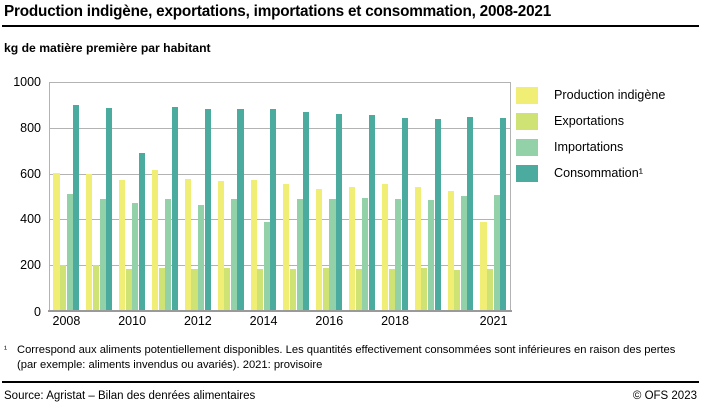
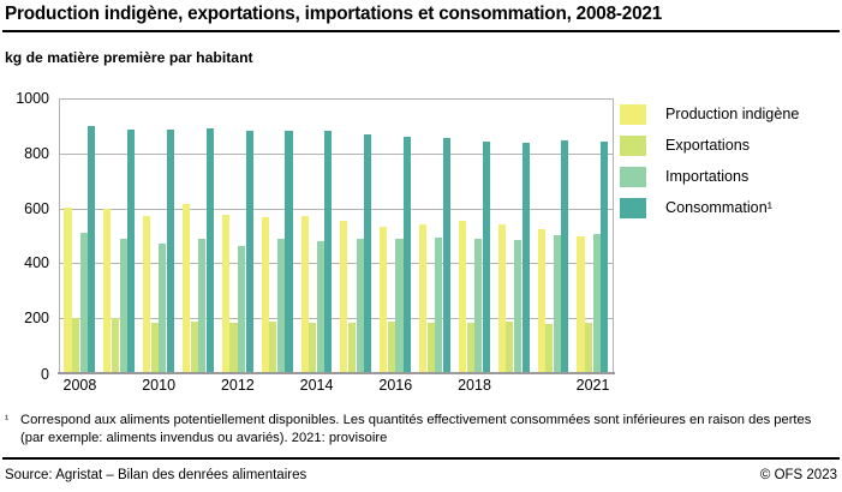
Consommation¹/2010: 690 -> 880
Importations/2014: 390 -> 480
Production indigène/2021: 390 -> 500
